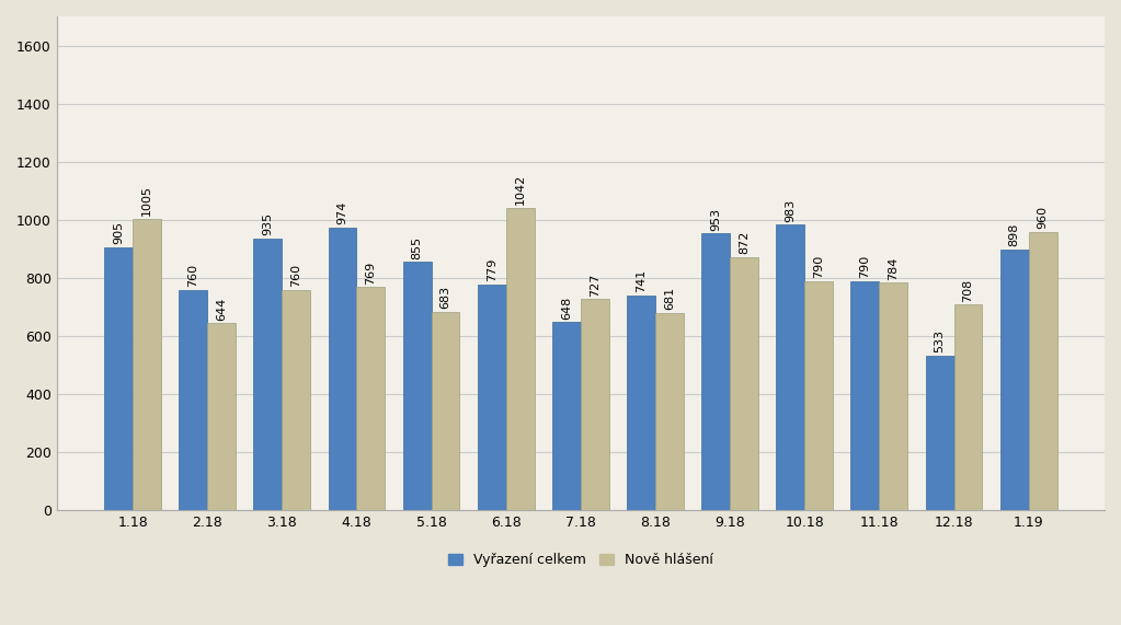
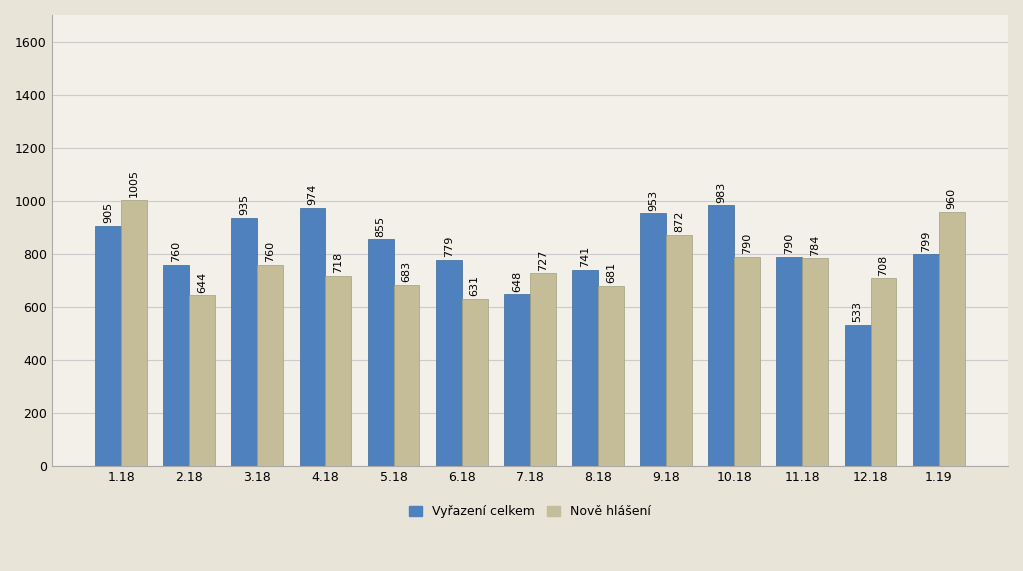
Nově hlášení/4.18: 769 -> 718
Nově hlášení/6.18: 1042 -> 631
Vyřazení celkem/1.19: 898 -> 799
